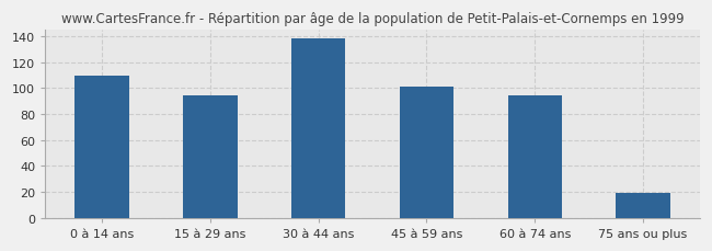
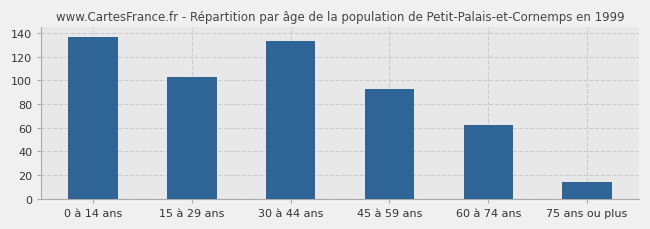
0 à 14 ans: 110 -> 137
15 à 29 ans: 94 -> 103
30 à 44 ans: 138 -> 133
45 à 59 ans: 101 -> 93
60 à 74 ans: 94 -> 62
75 ans ou plus: 19 -> 14
